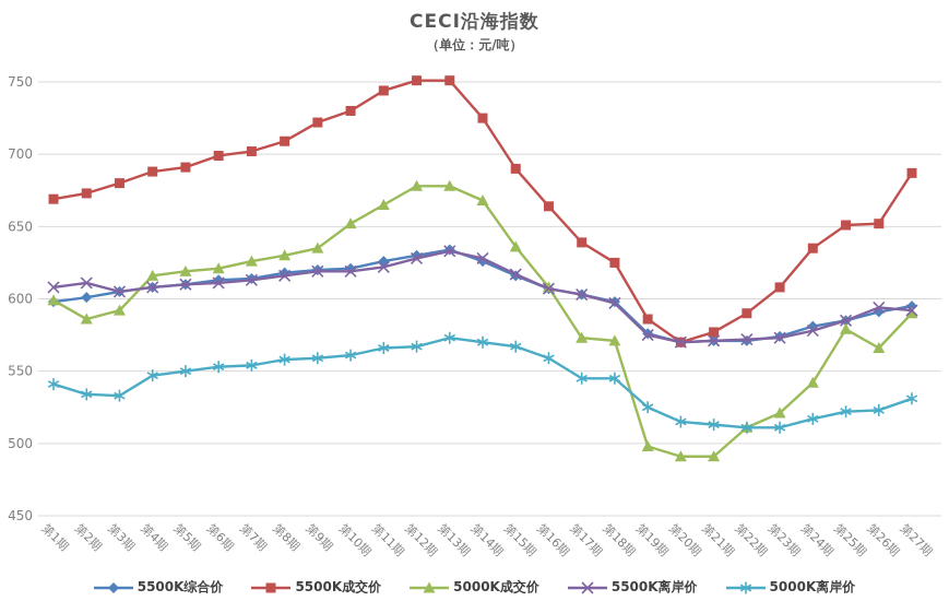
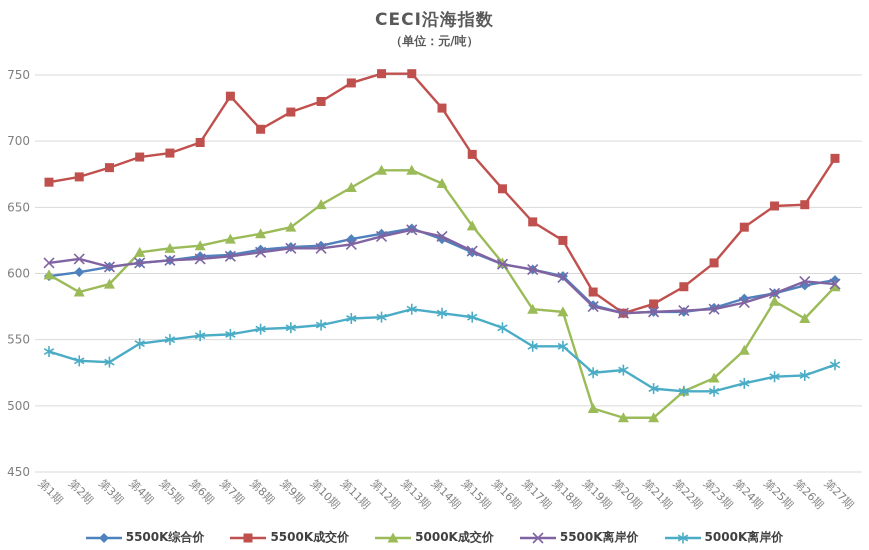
5500K成交价/第7期: 702 -> 734
5000K离岸价/第20期: 515 -> 527
